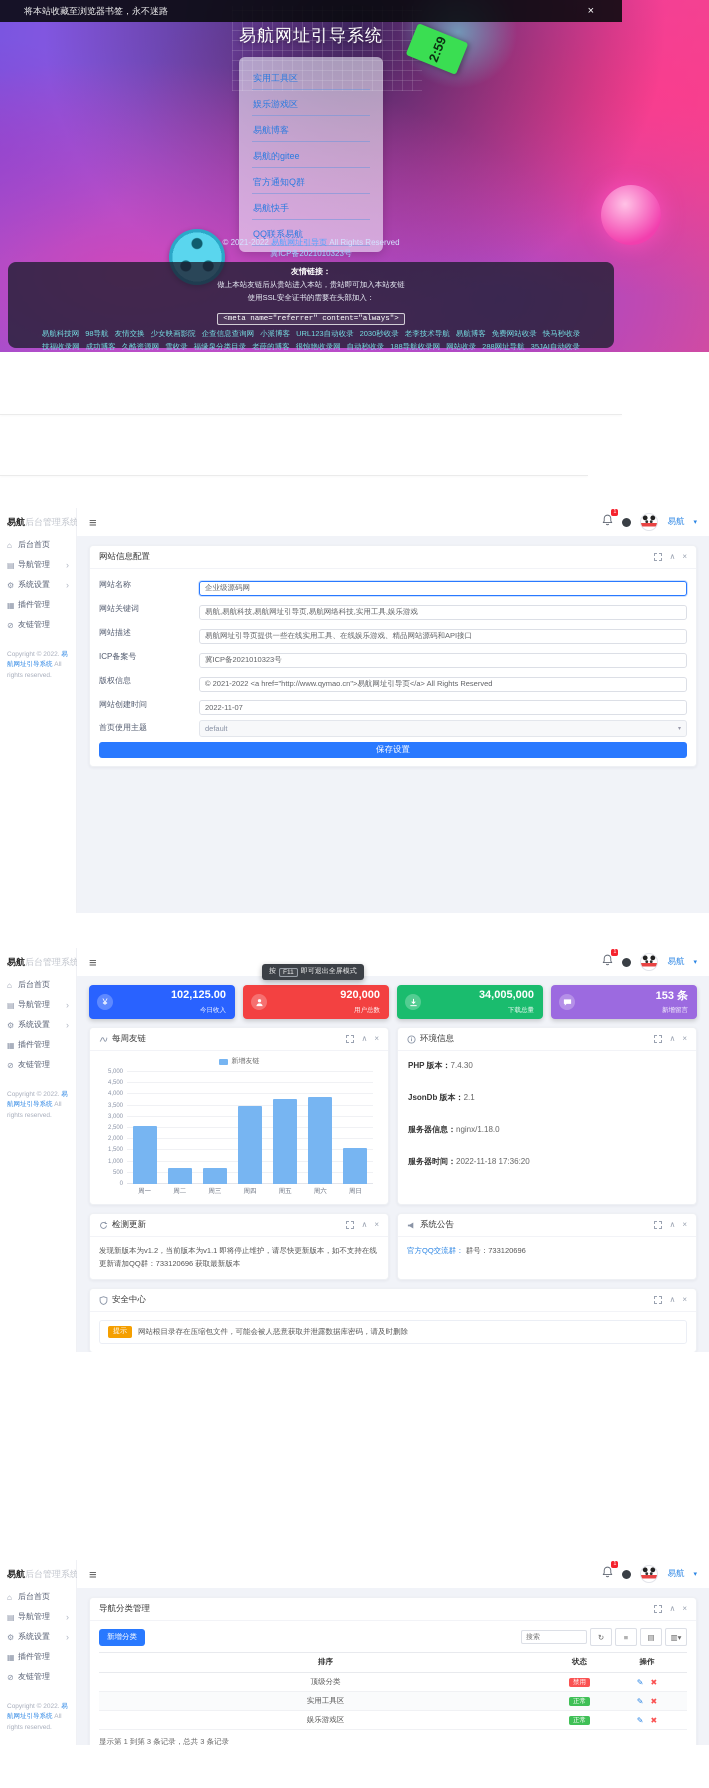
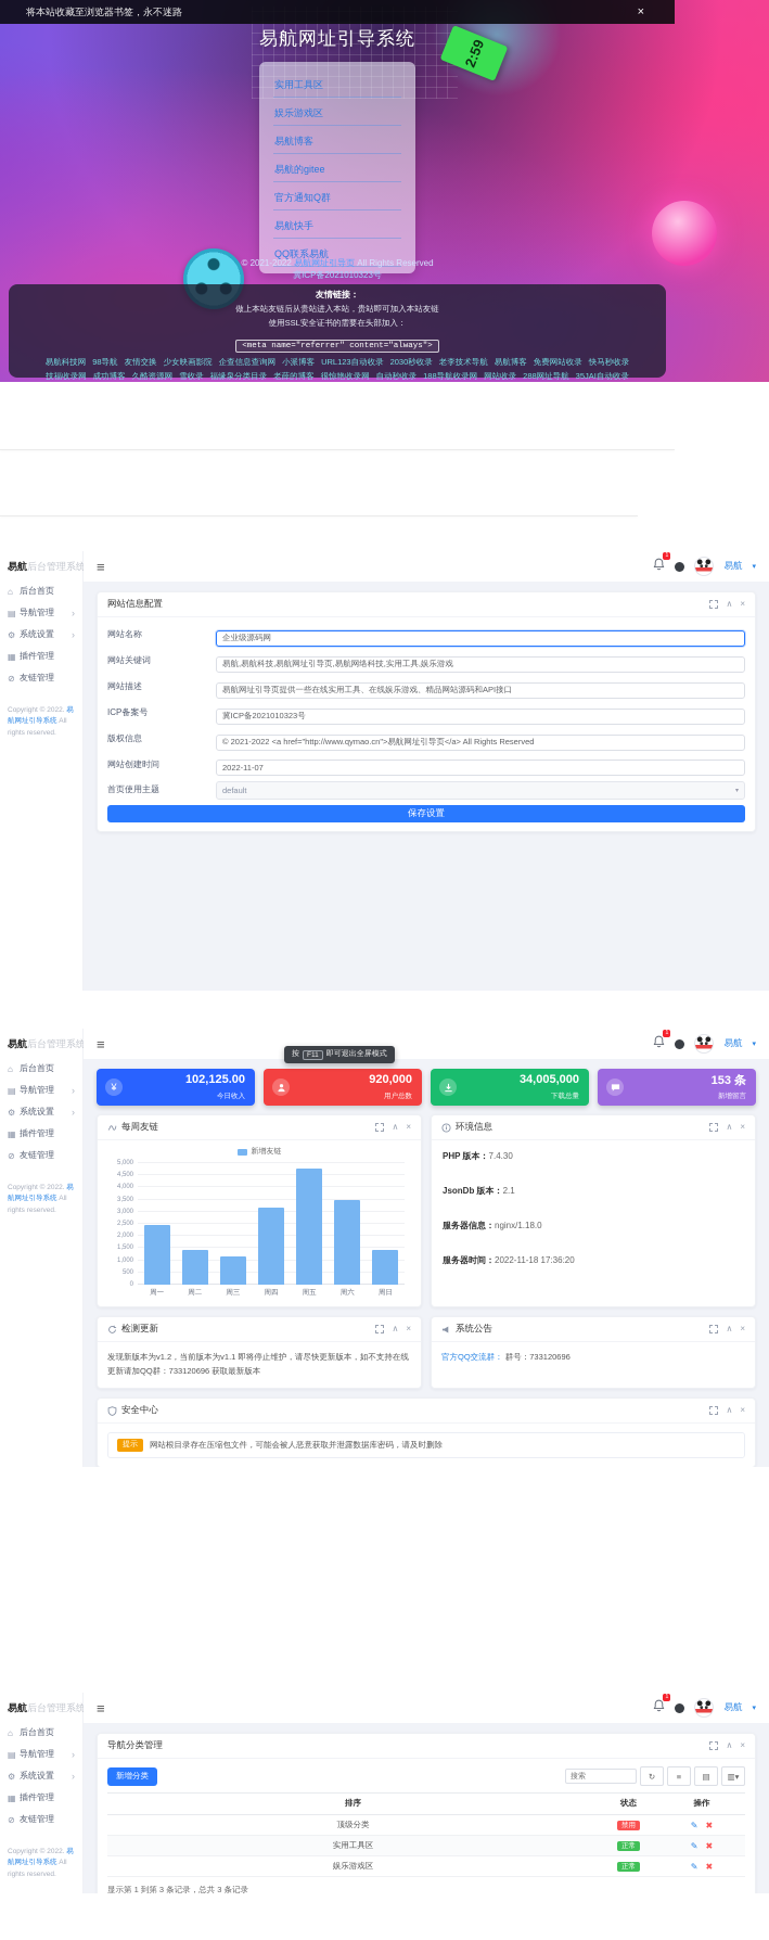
周一: 2600 -> 2400
周二: 700 -> 1400
周三: 700 -> 1200
周四: 3500 -> 3200
周五: 3800 -> 4800
周六: 3900 -> 3500
周日: 1600 -> 1400
